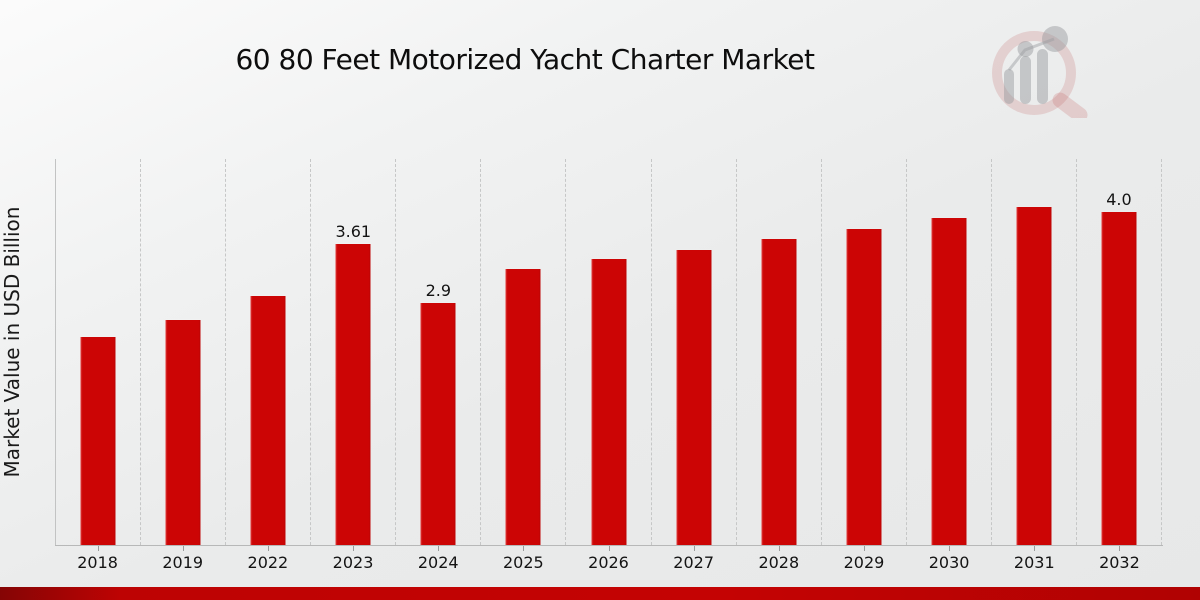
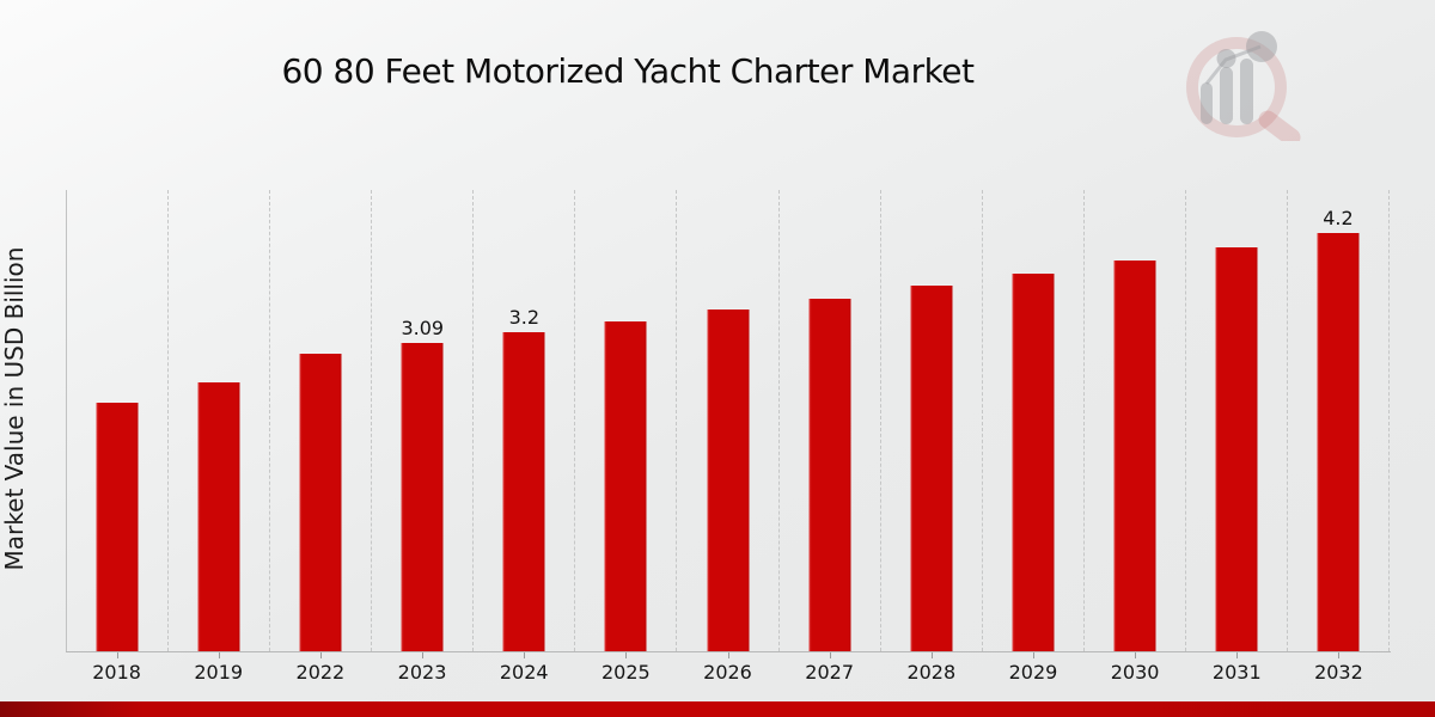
2023: 3.61 -> 3.09
2024: 2.9 -> 3.2
2032: 4.0 -> 4.2
